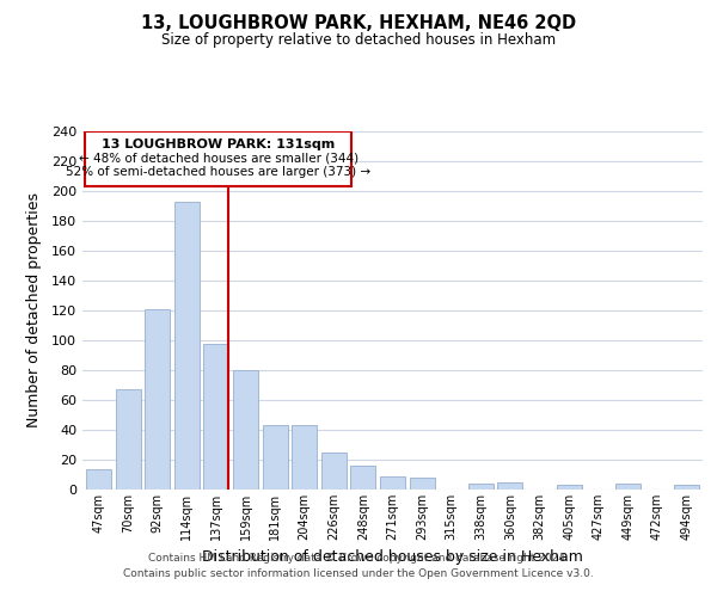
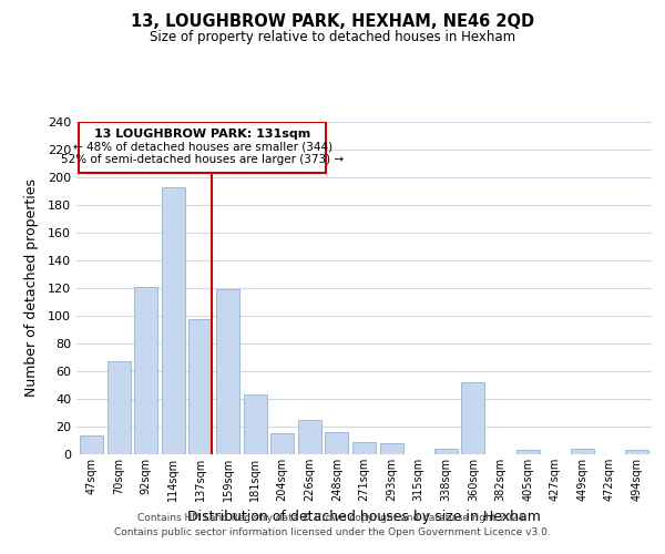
159sqm: 80 -> 119
204sqm: 43 -> 15
360sqm: 5 -> 52
